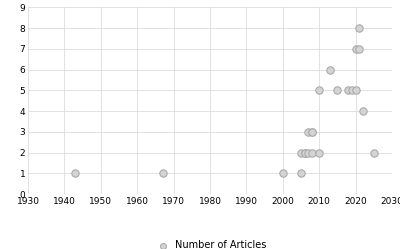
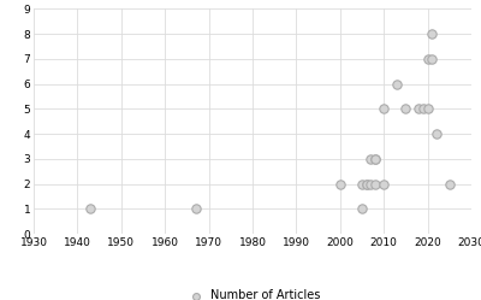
2000: 1 -> 2
